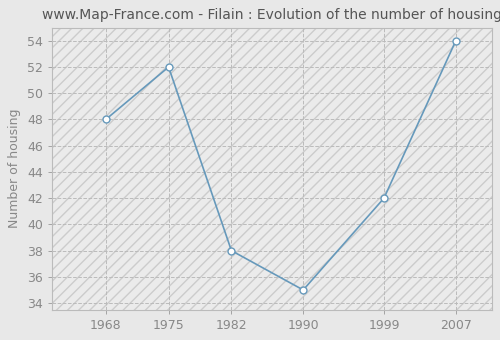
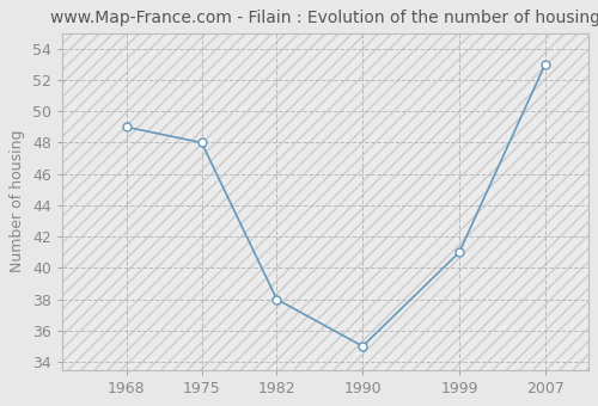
1968: 48 -> 49
1975: 52 -> 48
1999: 42 -> 41
2007: 54 -> 53
